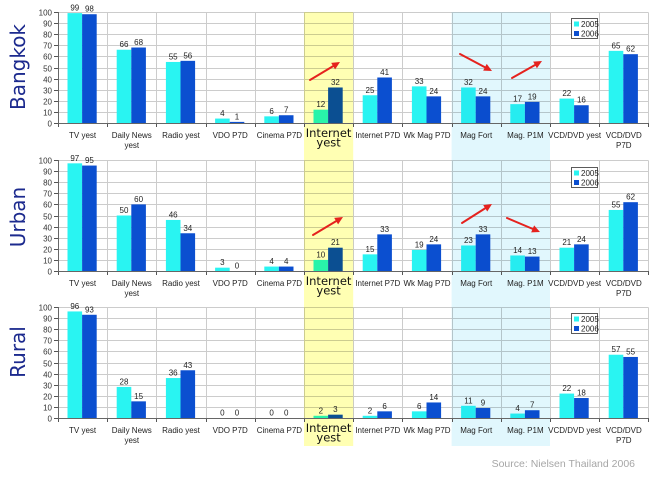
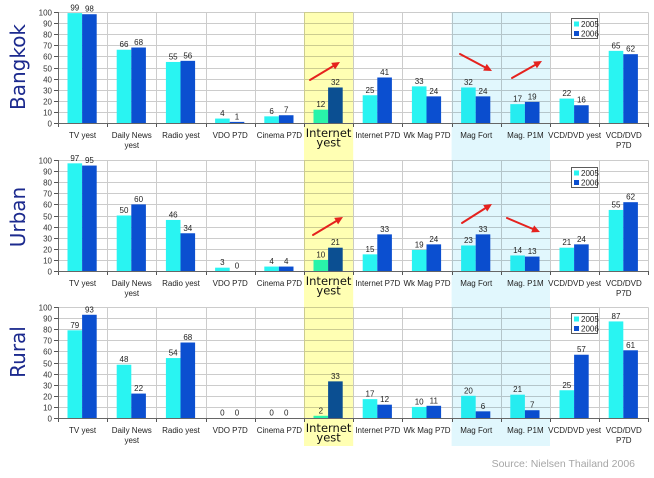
Rural/2005/TV yest: 96 -> 79
Rural/2005/Daily News yest: 28 -> 48
Rural/2006/Daily News yest: 15 -> 22
Rural/2005/Radio yest: 36 -> 54
Rural/2006/Radio yest: 43 -> 68
Rural/2006/Internet yest: 3 -> 33
Rural/2005/Internet P7D: 2 -> 17
Rural/2006/Internet P7D: 6 -> 12
Rural/2005/Wk Mag P7D: 6 -> 10
Rural/2006/Wk Mag P7D: 14 -> 11
Rural/2005/Mag Fort: 11 -> 20
Rural/2006/Mag Fort: 9 -> 6
Rural/2005/Mag. P1M: 4 -> 21
Rural/2005/VCD/DVD yest: 22 -> 25
Rural/2006/VCD/DVD yest: 18 -> 57
Rural/2005/VCD/DVD P7D: 57 -> 87
Rural/2006/VCD/DVD P7D: 55 -> 61
